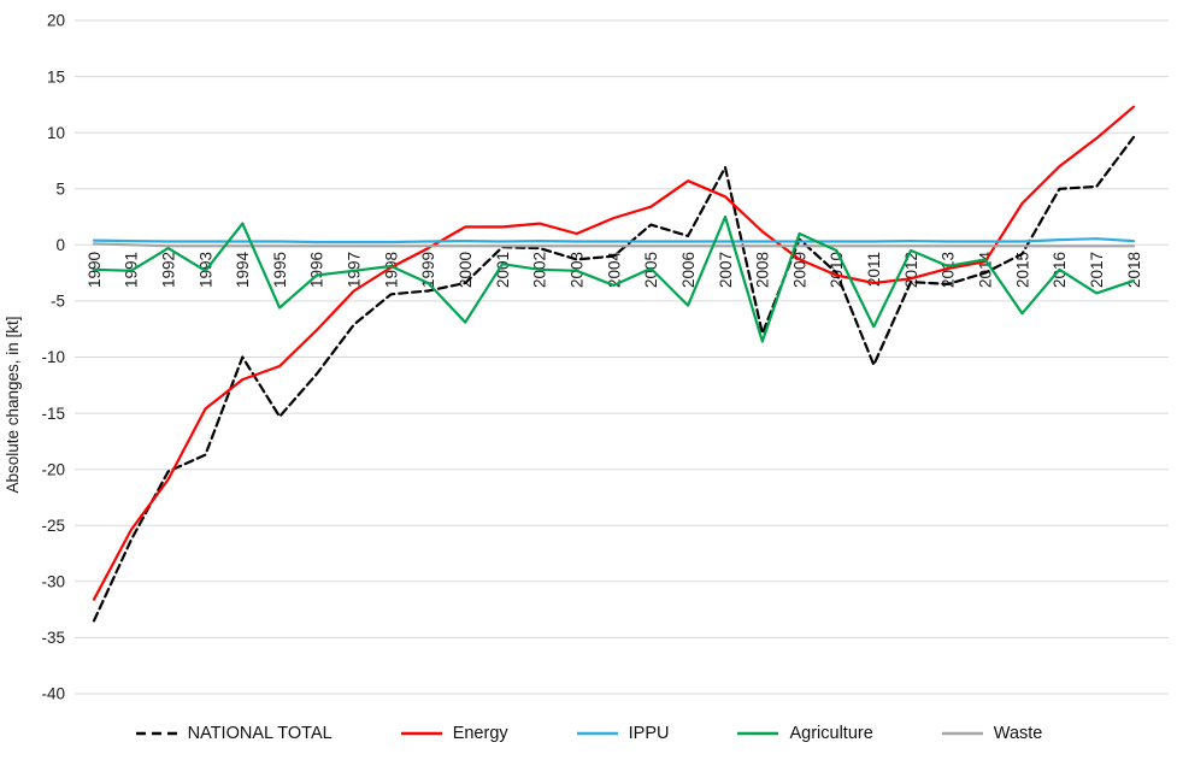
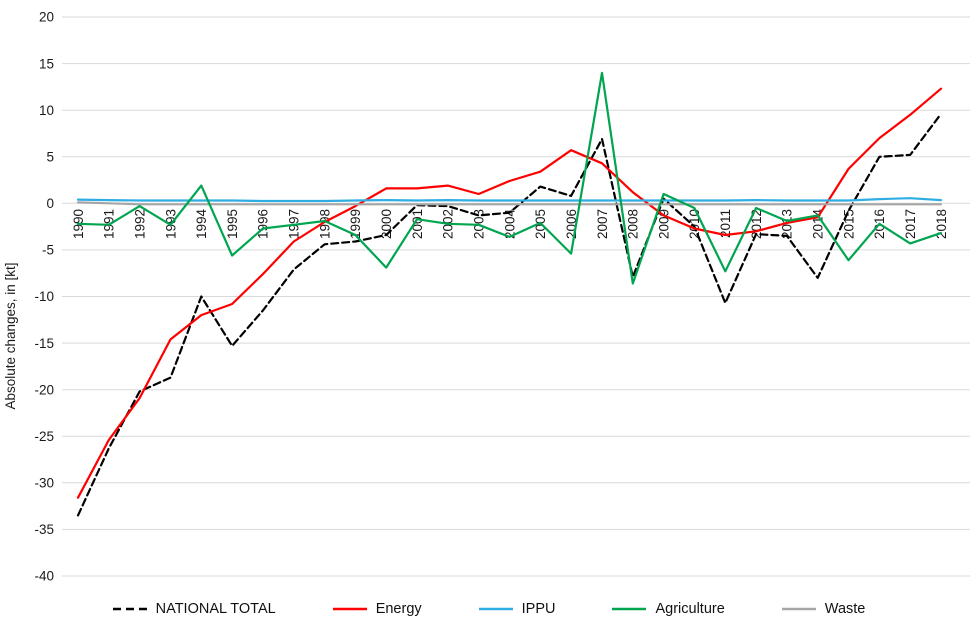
Agriculture/2007: 2 -> 14
NATIONAL TOTAL/2014: -2 -> -8
